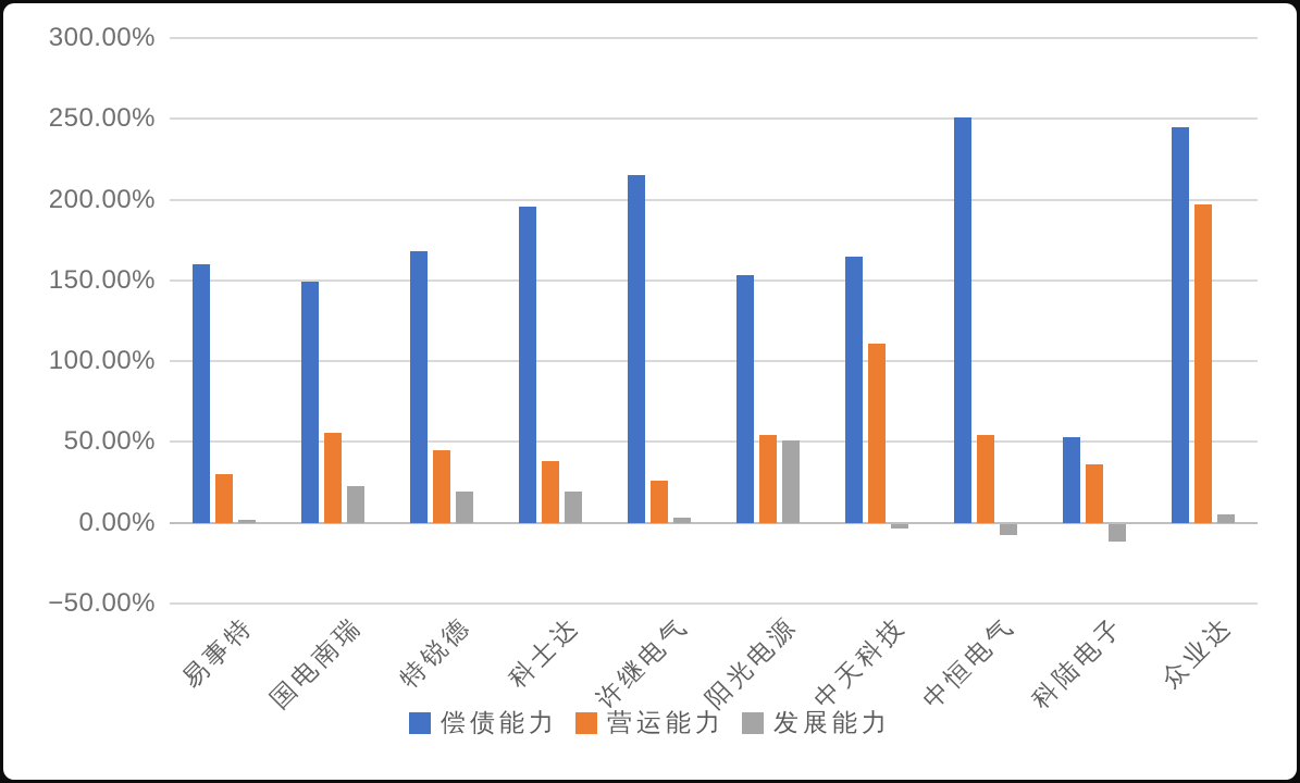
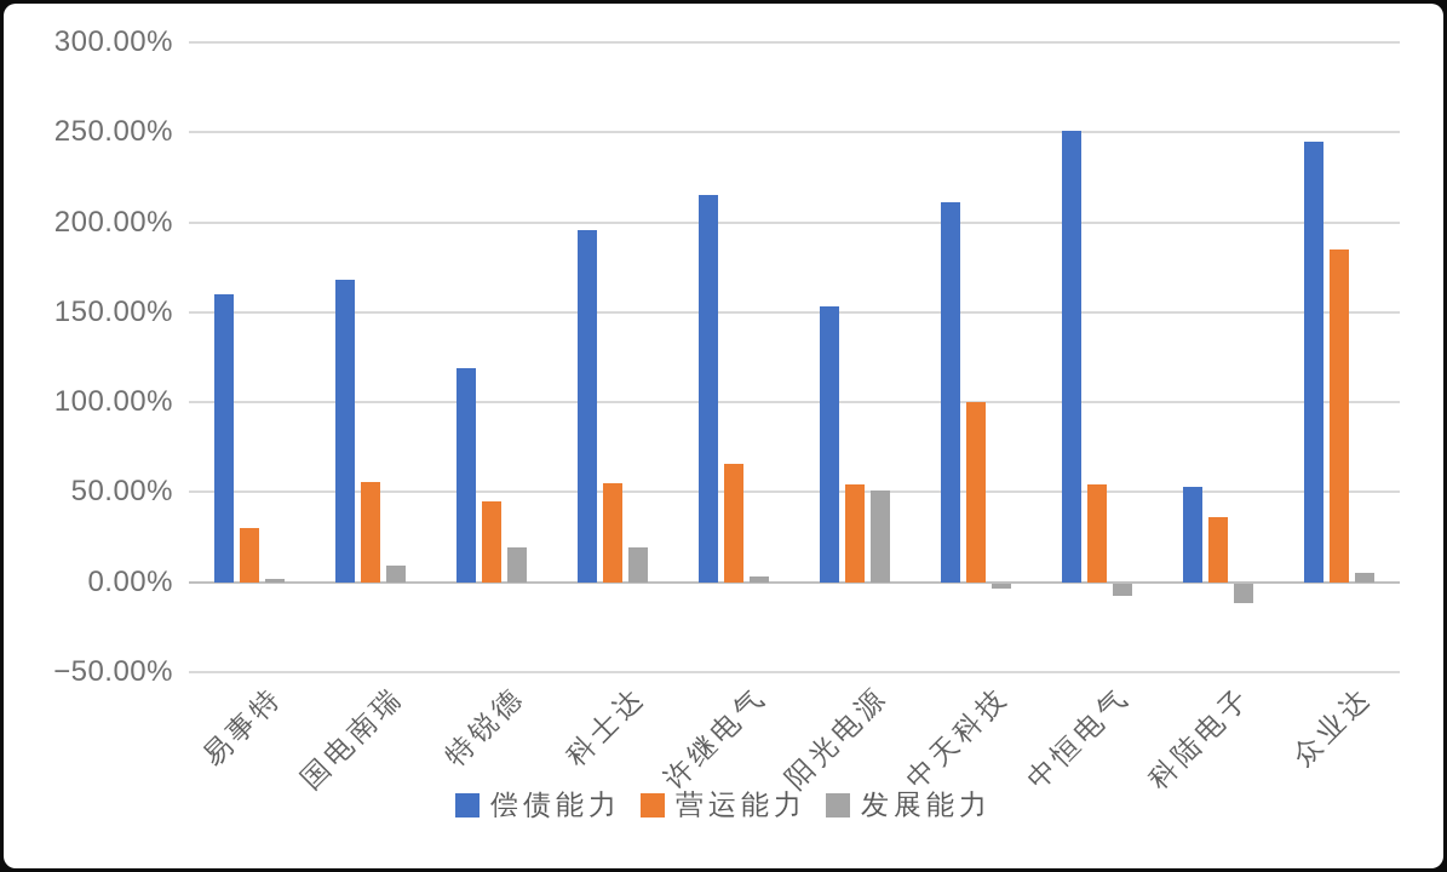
偿债能力/国电南瑞: 149% -> 168%
发展能力/国电南瑞: 23% -> 9%
偿债能力/特锐德: 168% -> 119%
营运能力/科士达: 38% -> 55%
营运能力/许继电气: 26% -> 66%
偿债能力/中天科技: 165% -> 211%
营运能力/中天科技: 111% -> 100%
营运能力/众业达: 197% -> 185%
